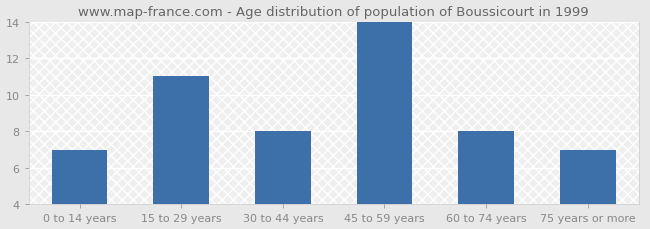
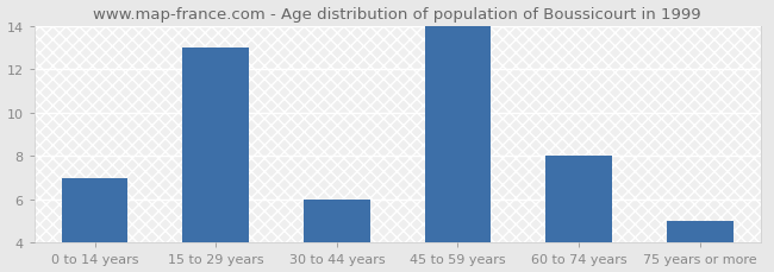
15 to 29 years: 11 -> 13
30 to 44 years: 8 -> 6
75 years or more: 7 -> 5
